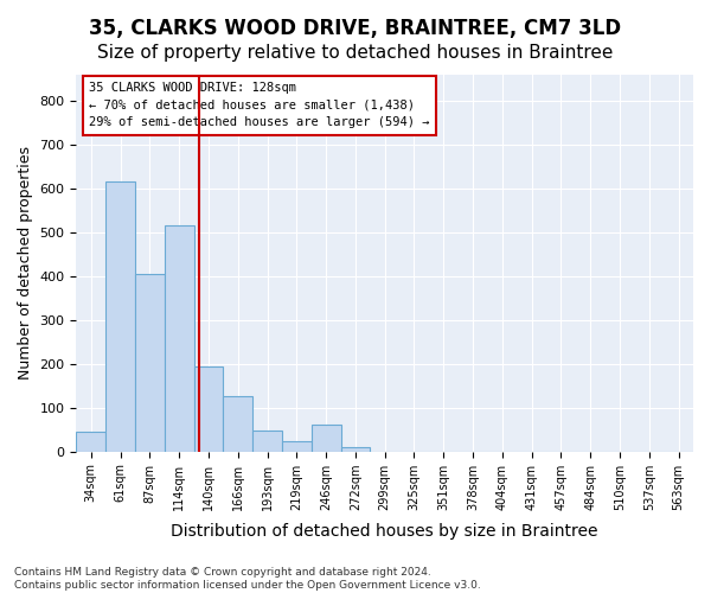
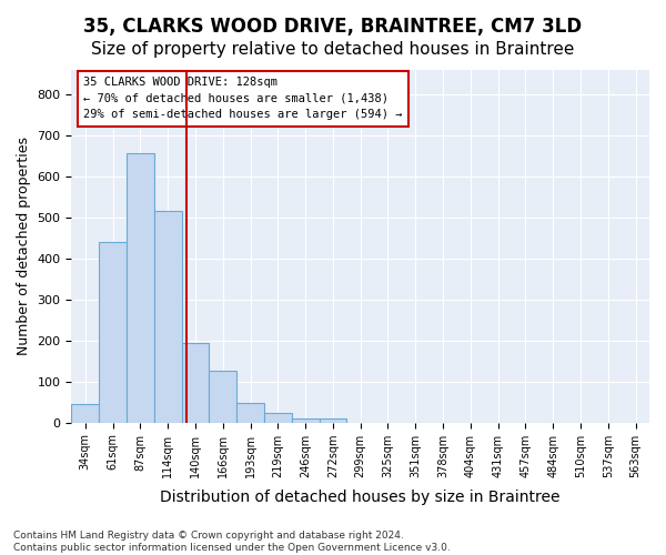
61sqm: 615 -> 440
87sqm: 405 -> 655
246sqm: 60 -> 10
